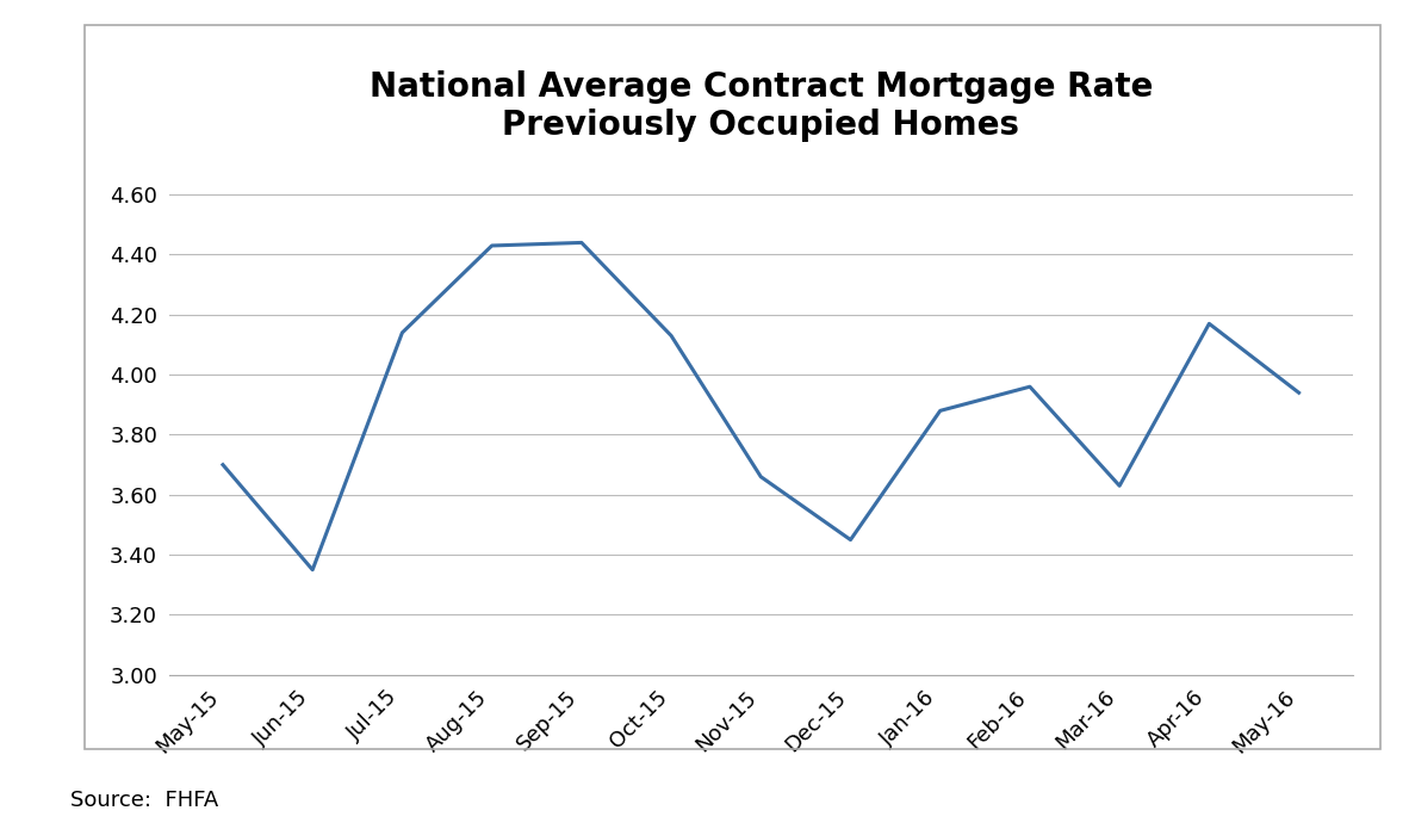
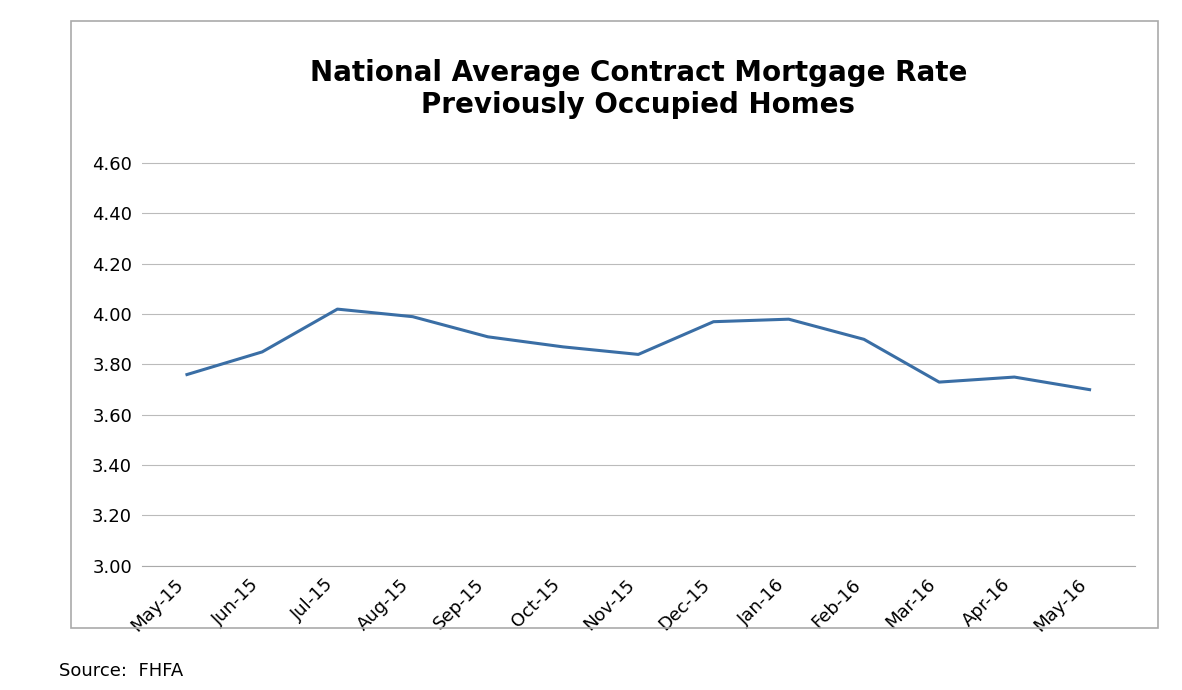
May-15: 3.70 -> 3.76
Jun-15: 3.35 -> 3.85
Jul-15: 4.14 -> 4.02
Aug-15: 4.43 -> 3.99
Sep-15: 4.44 -> 3.91
Oct-15: 4.13 -> 3.87
Nov-15: 3.66 -> 3.84
Dec-15: 3.45 -> 3.97
Jan-16: 3.88 -> 3.98
Feb-16: 3.96 -> 3.90
Mar-16: 3.63 -> 3.73
Apr-16: 4.17 -> 3.75
May-16: 3.94 -> 3.70
